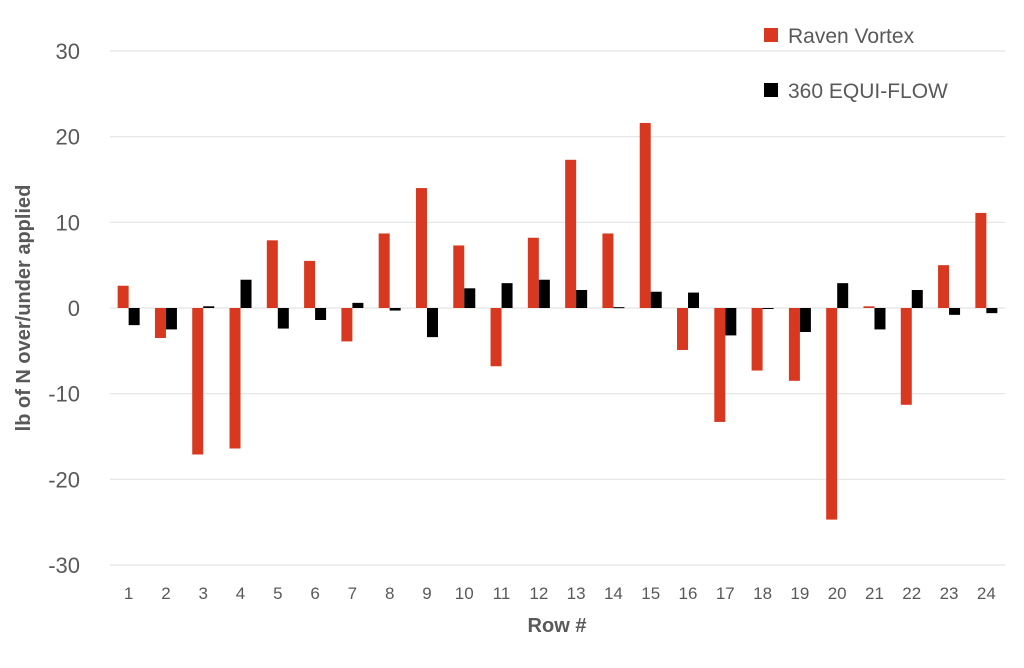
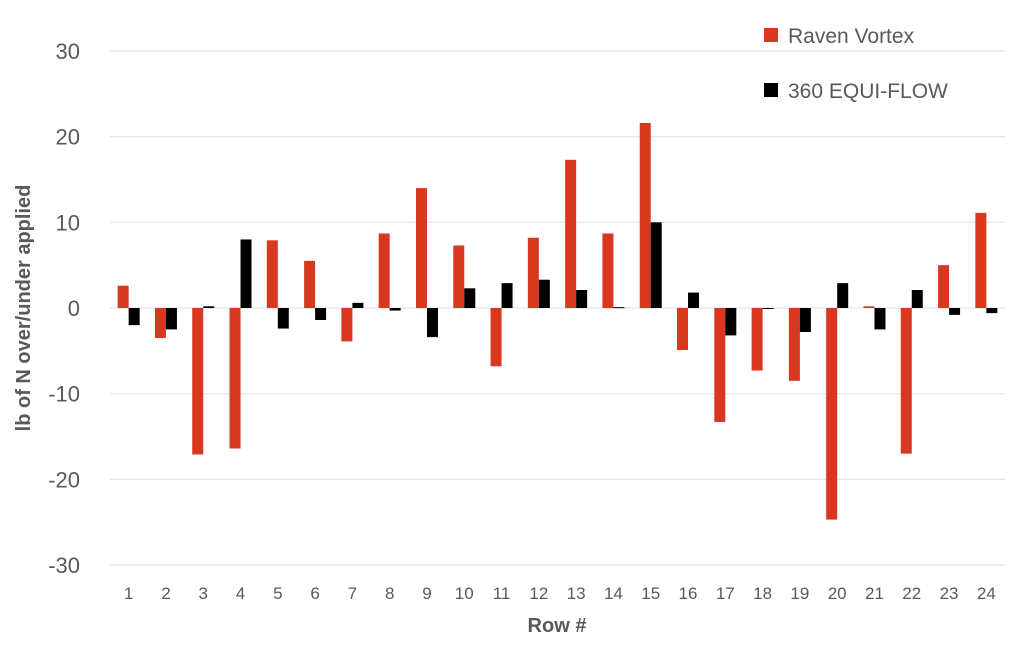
360 EQUI-FLOW/4: 3 -> 8
360 EQUI-FLOW/15: 2 -> 10
Raven Vortex/22: -11 -> -17
